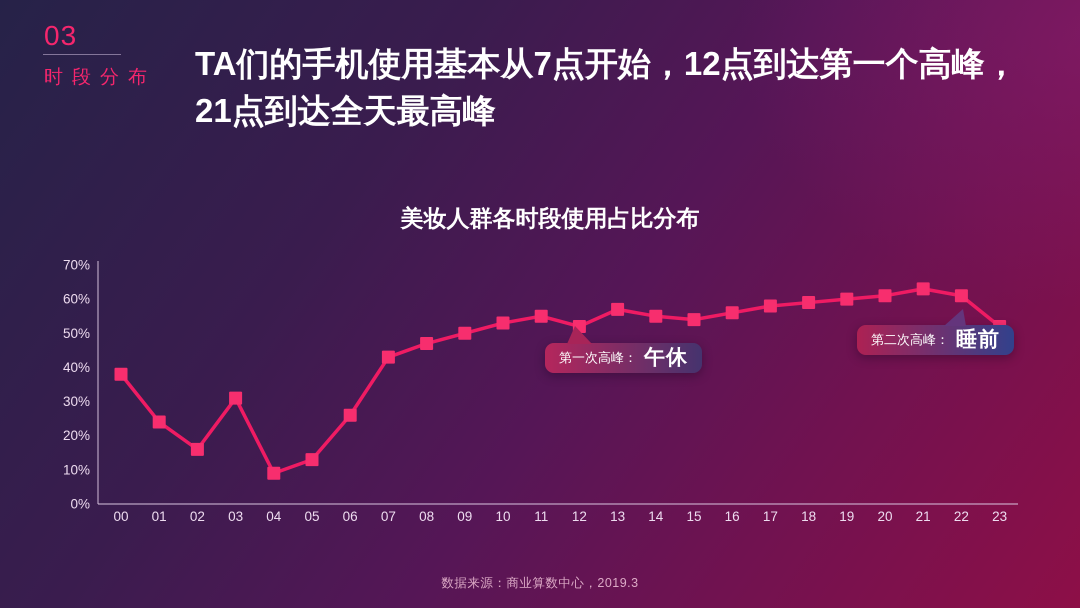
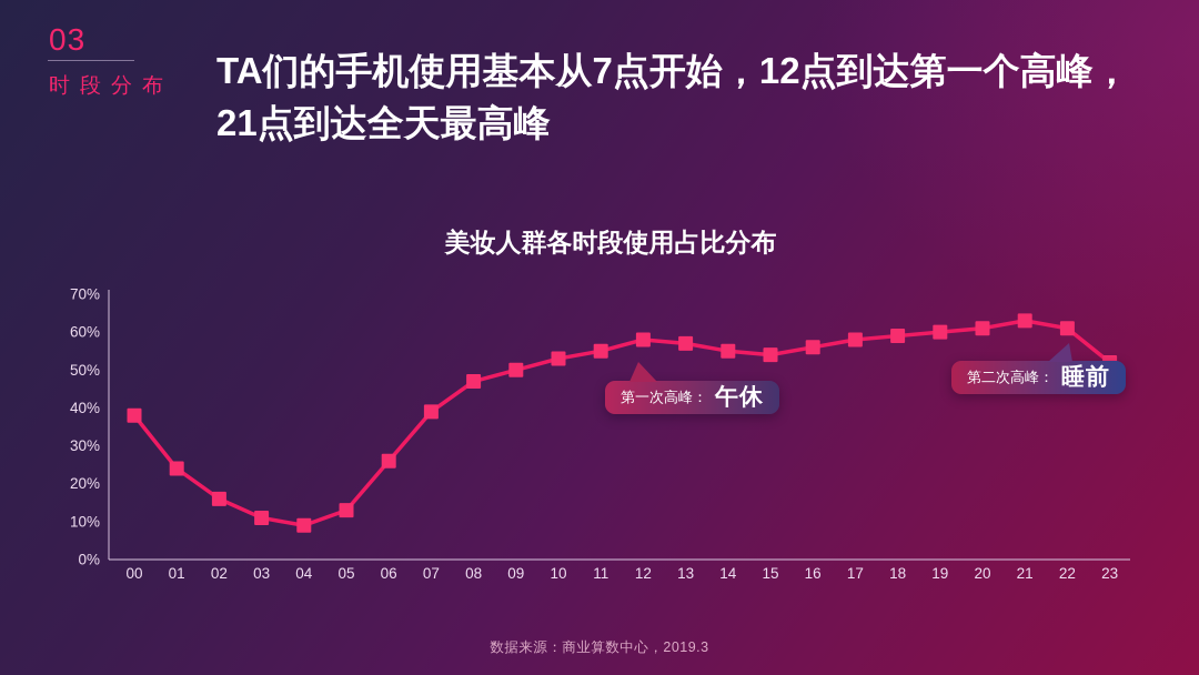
03: 31% -> 11%
07: 43% -> 39%
12: 52% -> 58%
